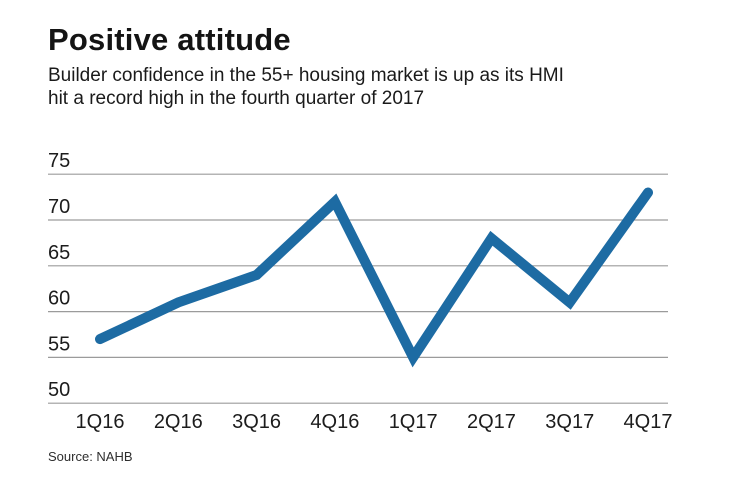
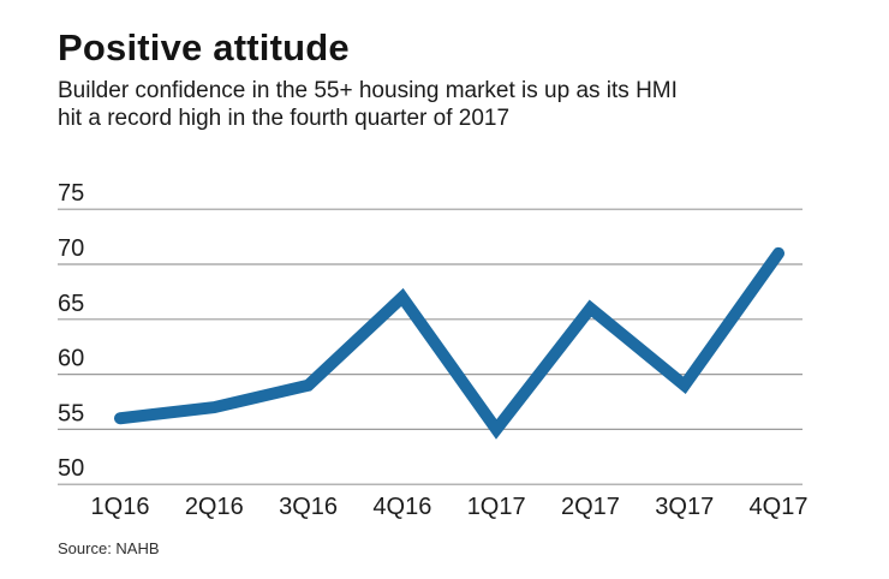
1Q16: 57 -> 56
2Q16: 61 -> 57
3Q16: 64 -> 59
4Q16: 72 -> 67
2Q17: 68 -> 66
3Q17: 61 -> 59
4Q17: 73 -> 71
